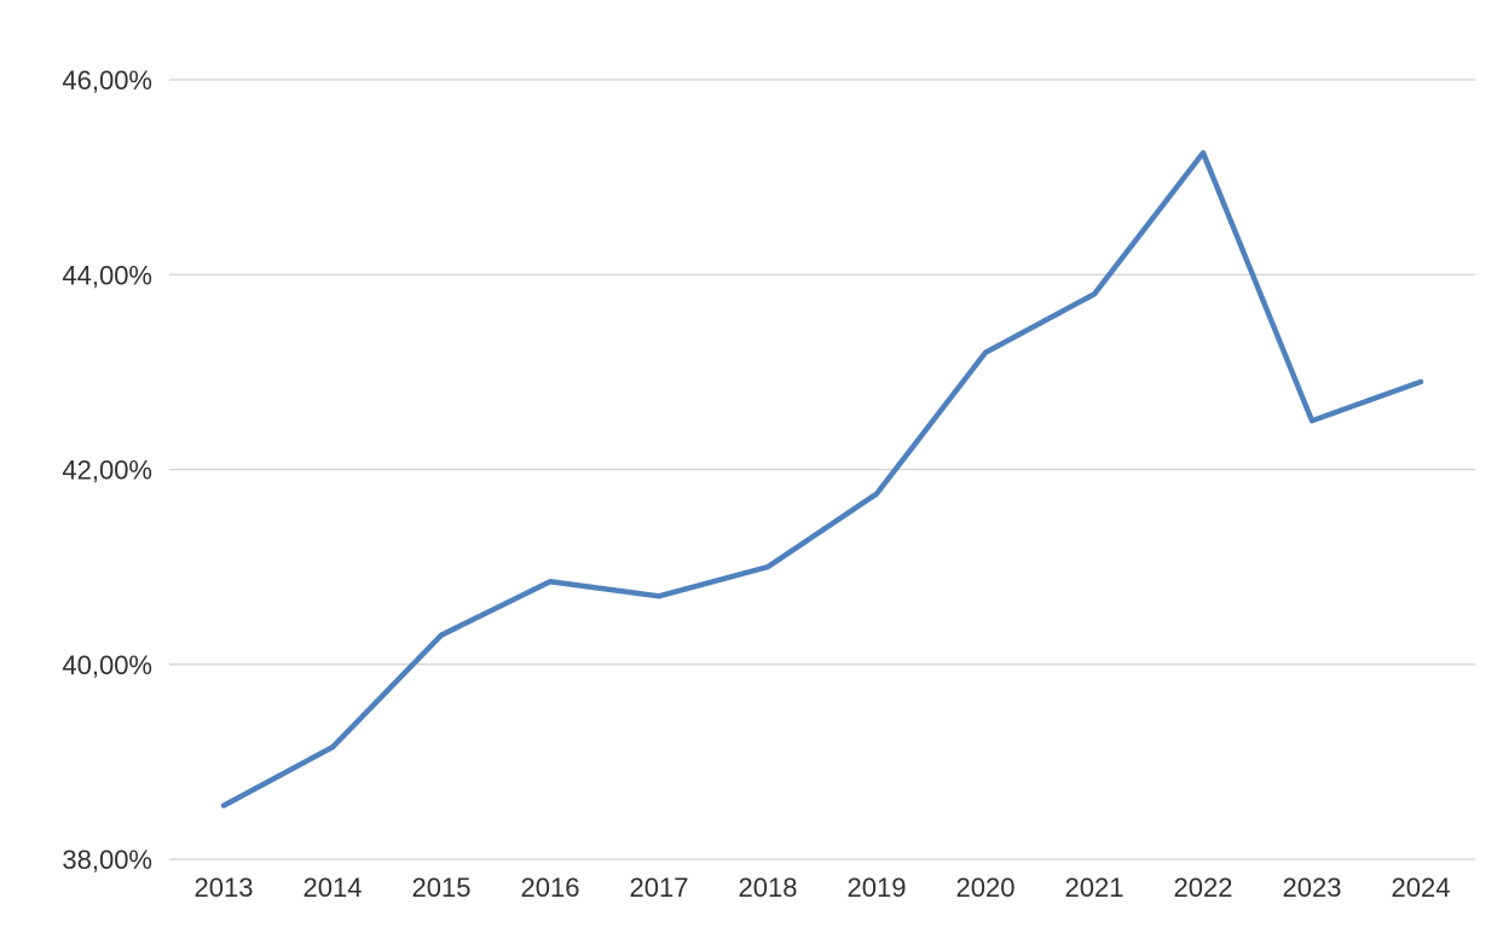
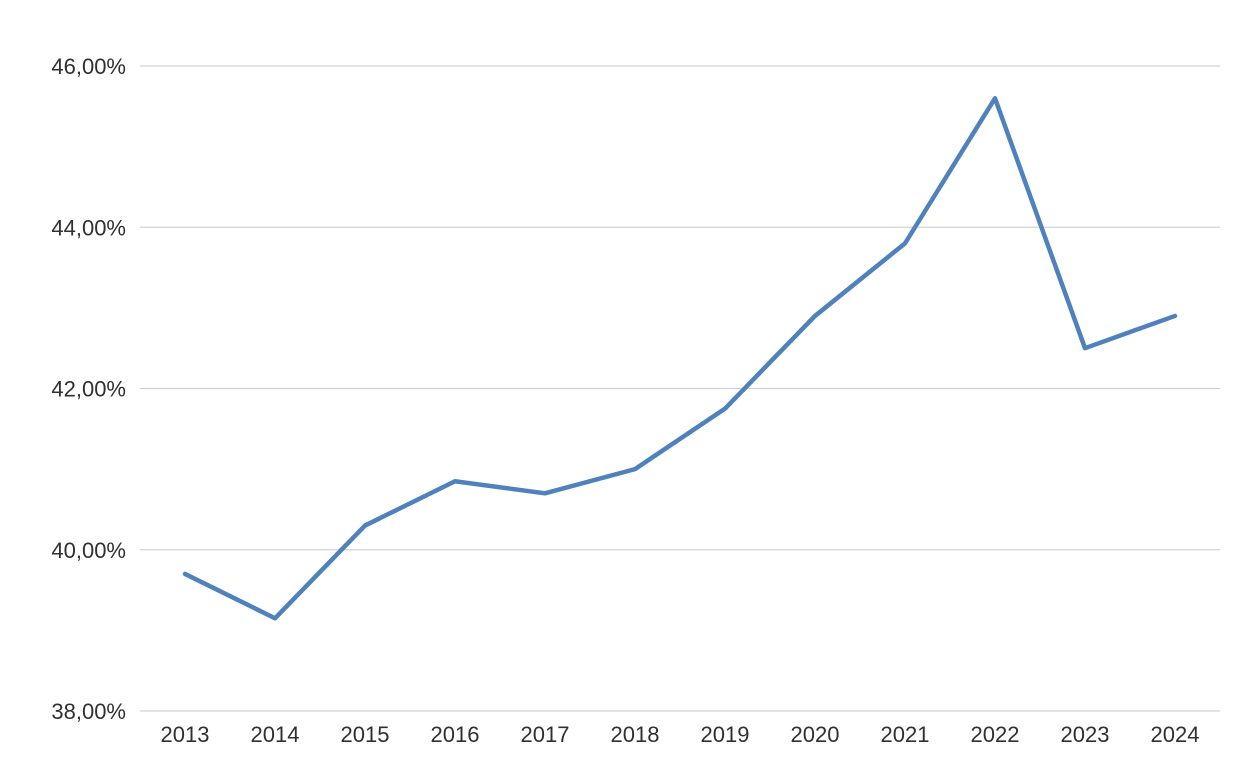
2013: 38,5% -> 39,7%
2020: 43,2% -> 42,9%
2022: 45,2% -> 45,6%
